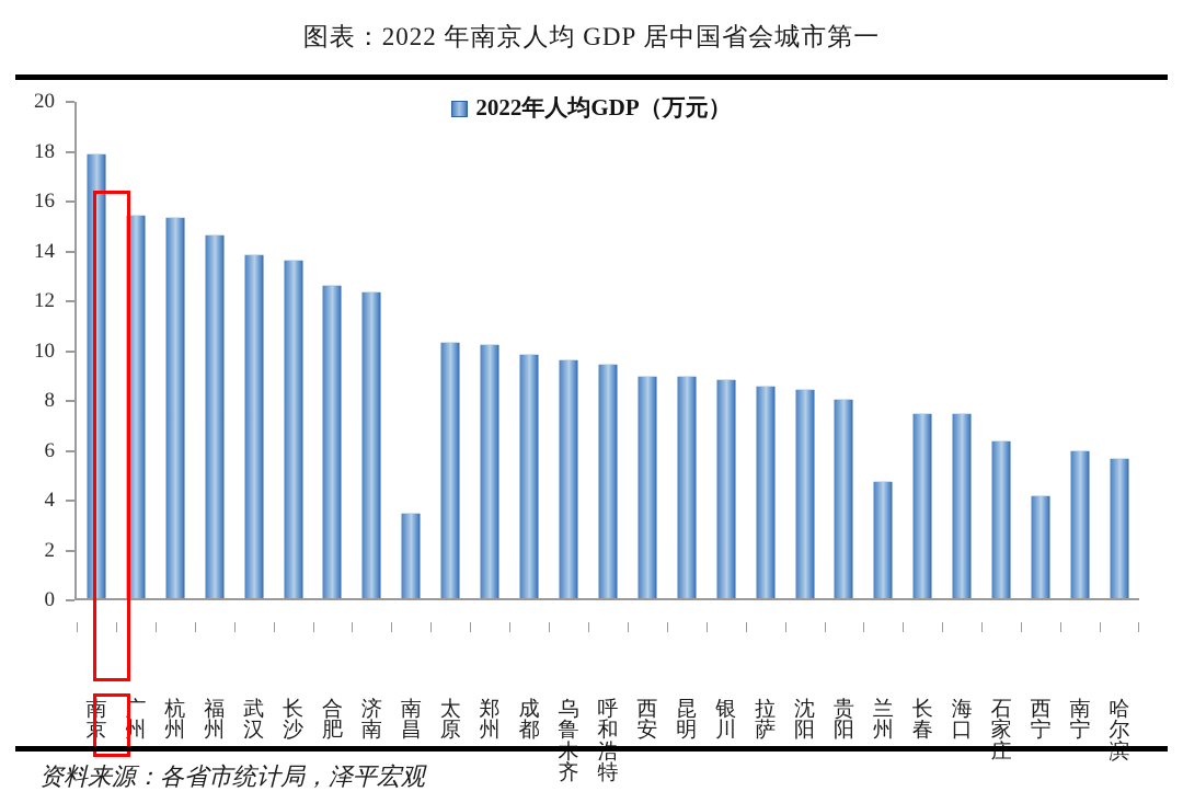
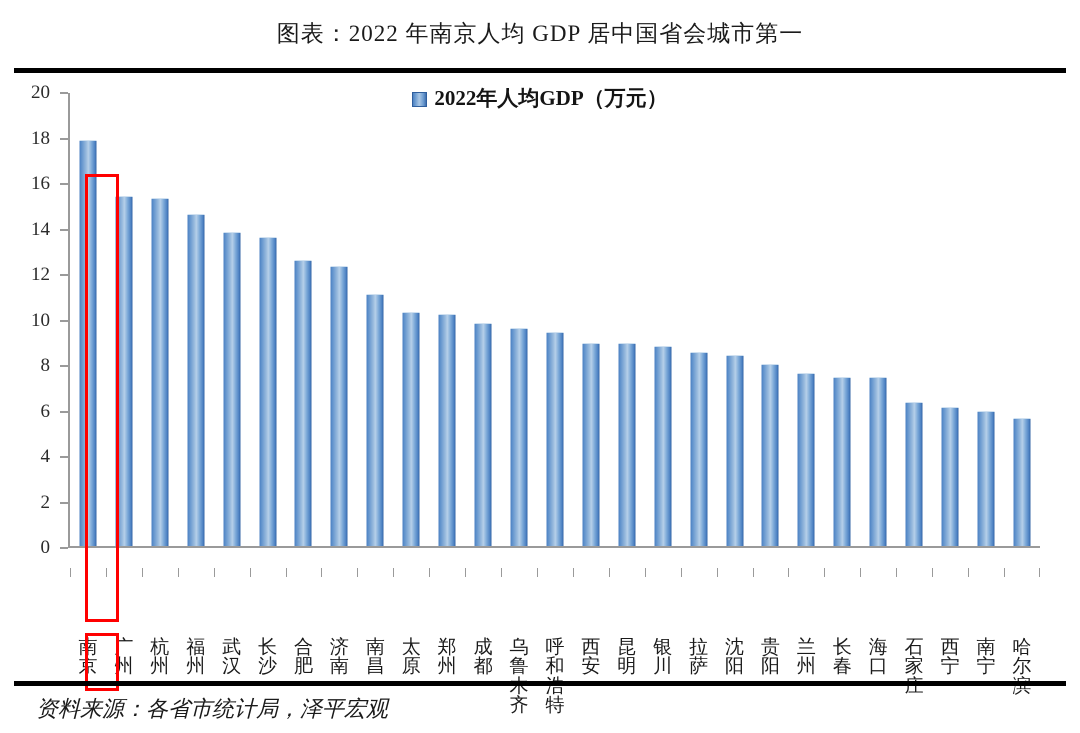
南昌: 3.4 -> 11.1
兰州: 4.7 -> 7.6
西宁: 4.1 -> 6.1
